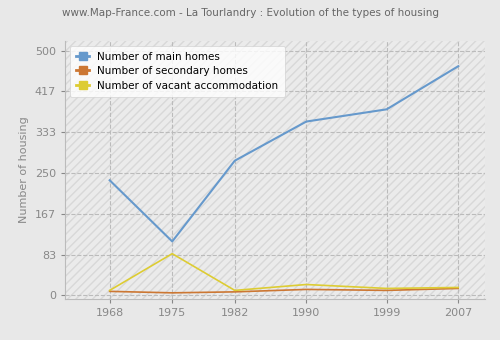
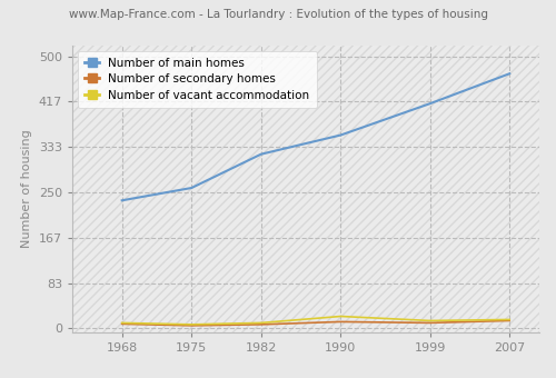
Number of main homes/1975: 110 -> 258
Number of vacant accommodation/1975: 85 -> 7
Number of main homes/1982: 275 -> 320
Number of main homes/1999: 380 -> 413
